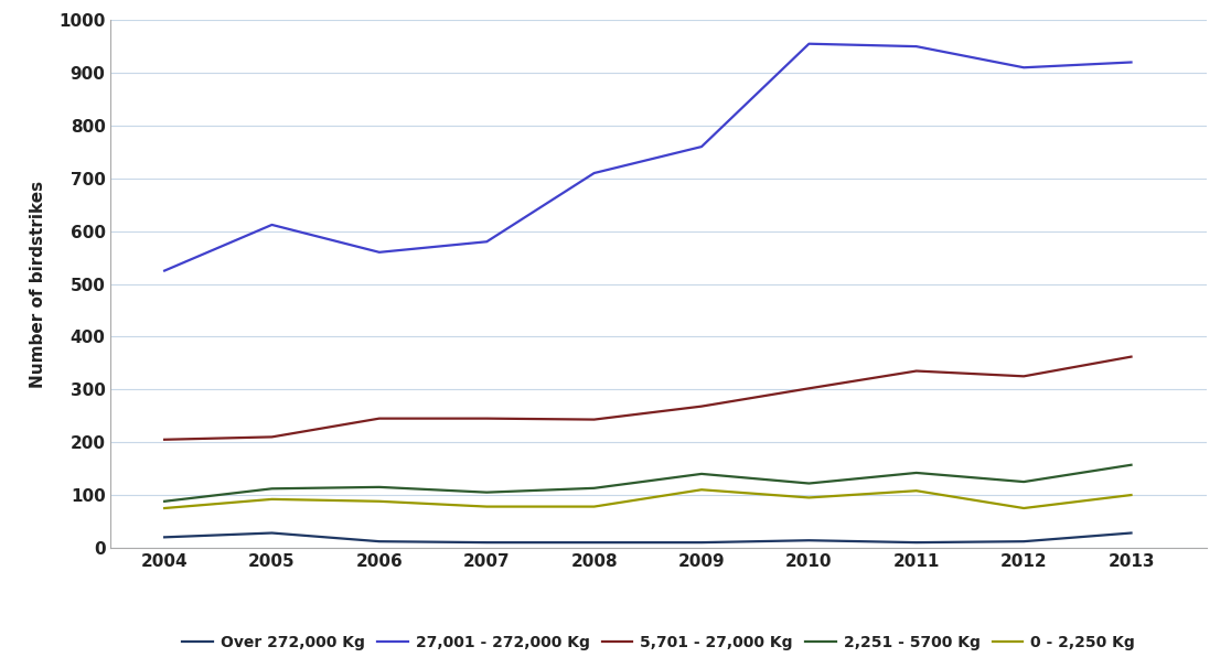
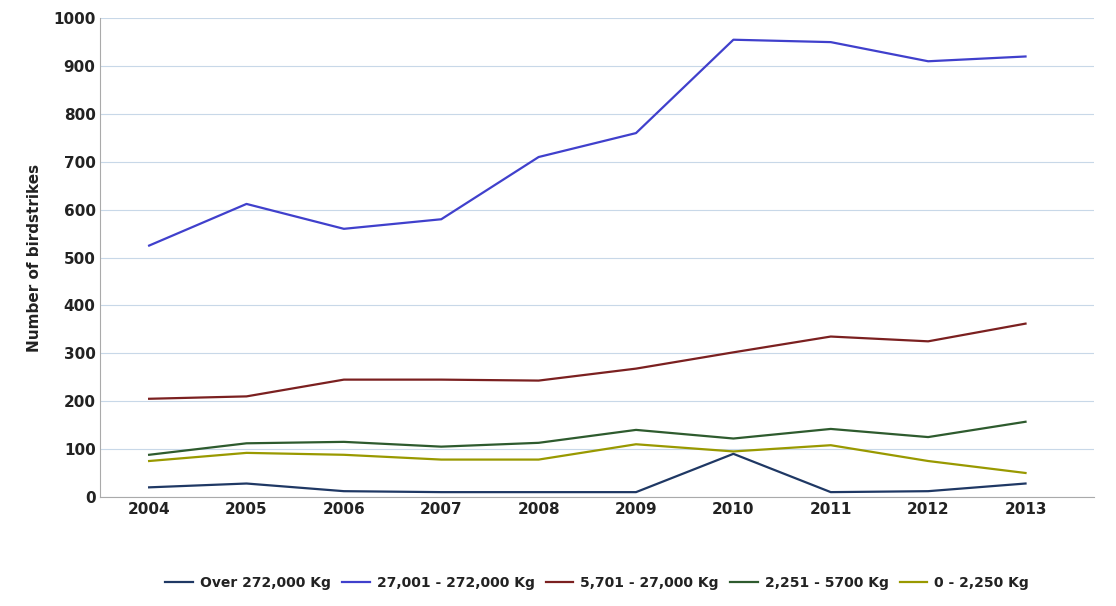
Over 272,000 Kg/2010: 14 -> 90
0 - 2,250 Kg/2013: 100 -> 50
